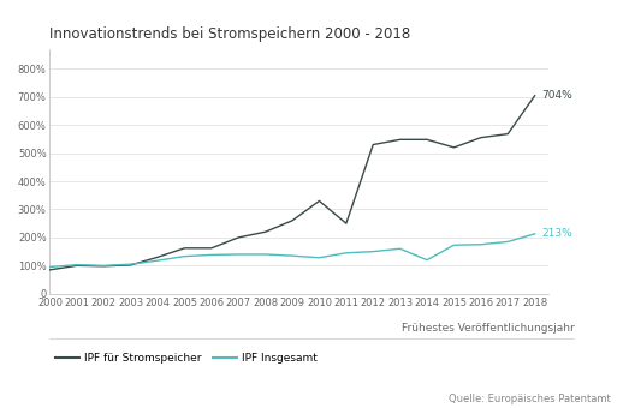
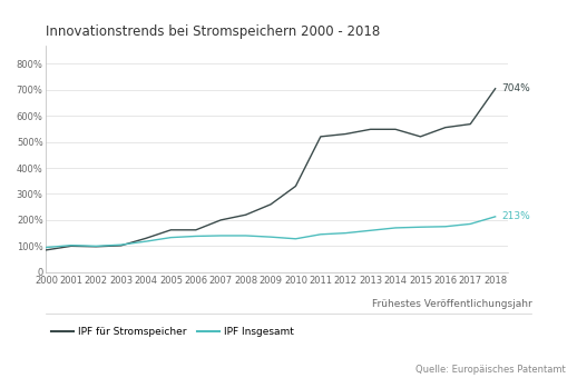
IPF für Stromspeicher/2011: 250% -> 520%
IPF Insgesamt/2014: 120% -> 170%
